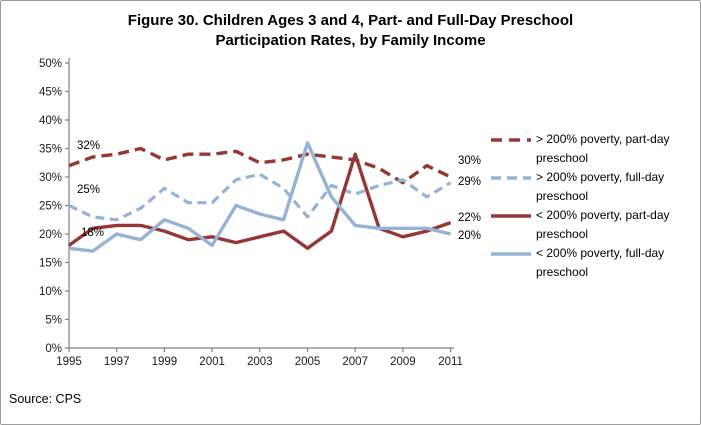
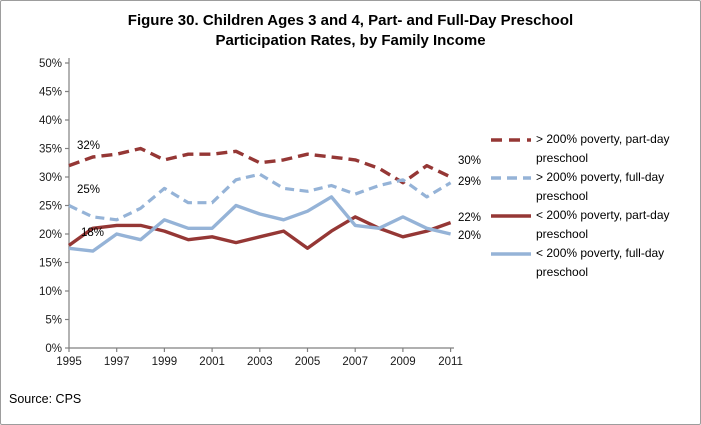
< 200% poverty, full-day preschool/2001: 18% -> 21%
> 200% poverty, full-day preschool/2005: 23% -> 28%
< 200% poverty, full-day preschool/2005: 36% -> 24%
< 200% poverty, part-day preschool/2007: 34% -> 23%
< 200% poverty, full-day preschool/2009: 21% -> 23%
